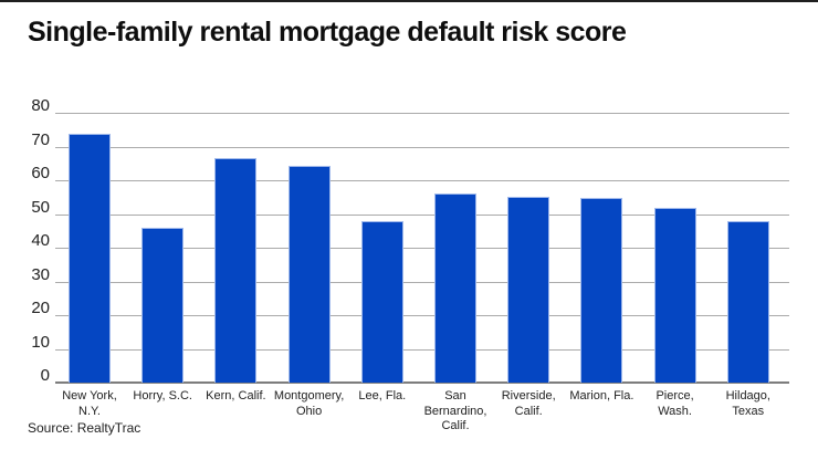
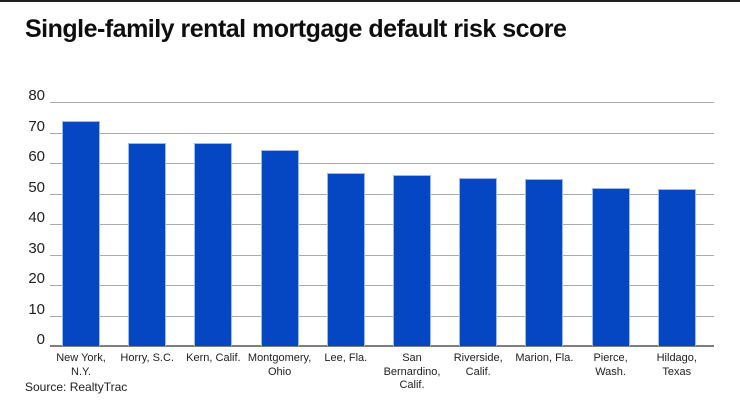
Horry, S.C.: 46 -> 67
Lee, Fla.: 48 -> 57
Hildago, Texas: 48 -> 52
